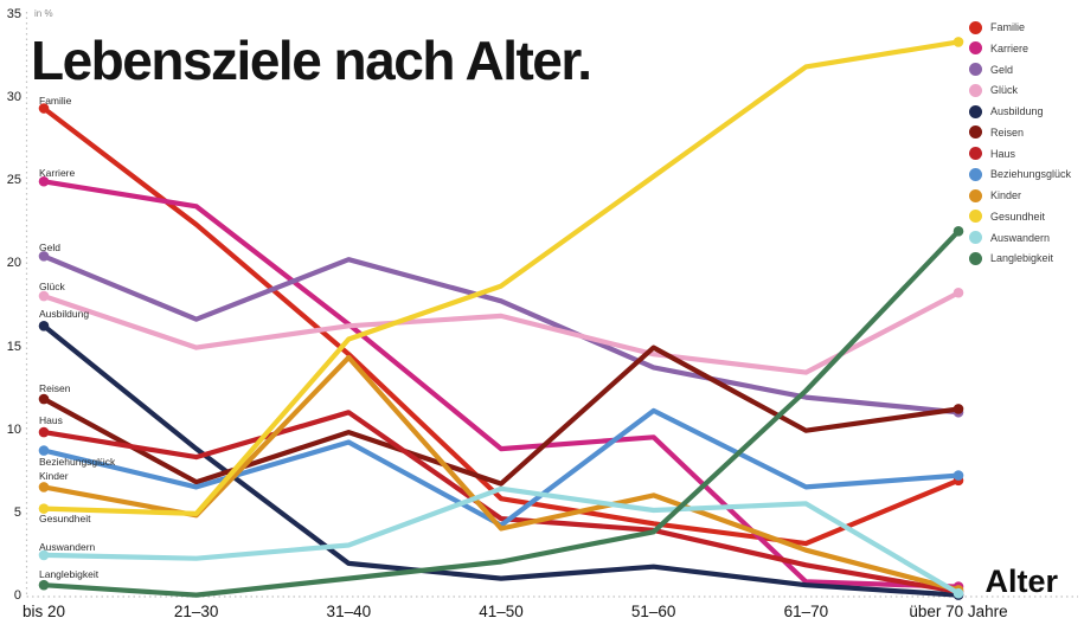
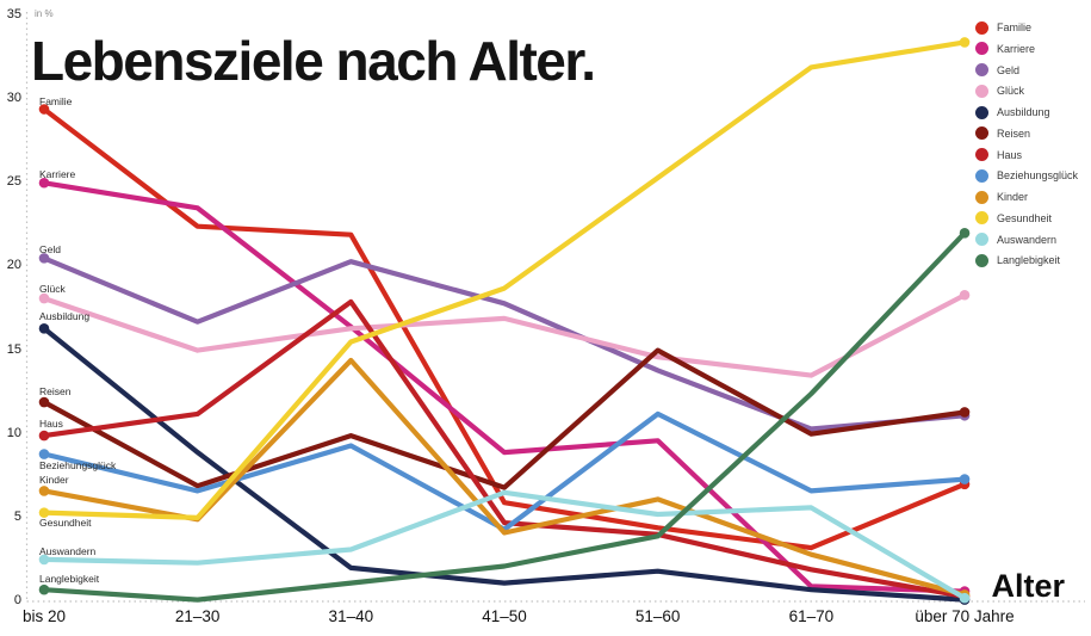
Haus/21–30: 8.4 -> 11.2
Familie/31–40: 14.6 -> 21.9
Haus/31–40: 11.1 -> 17.9
Geld/61–70: 12.0 -> 10.3
